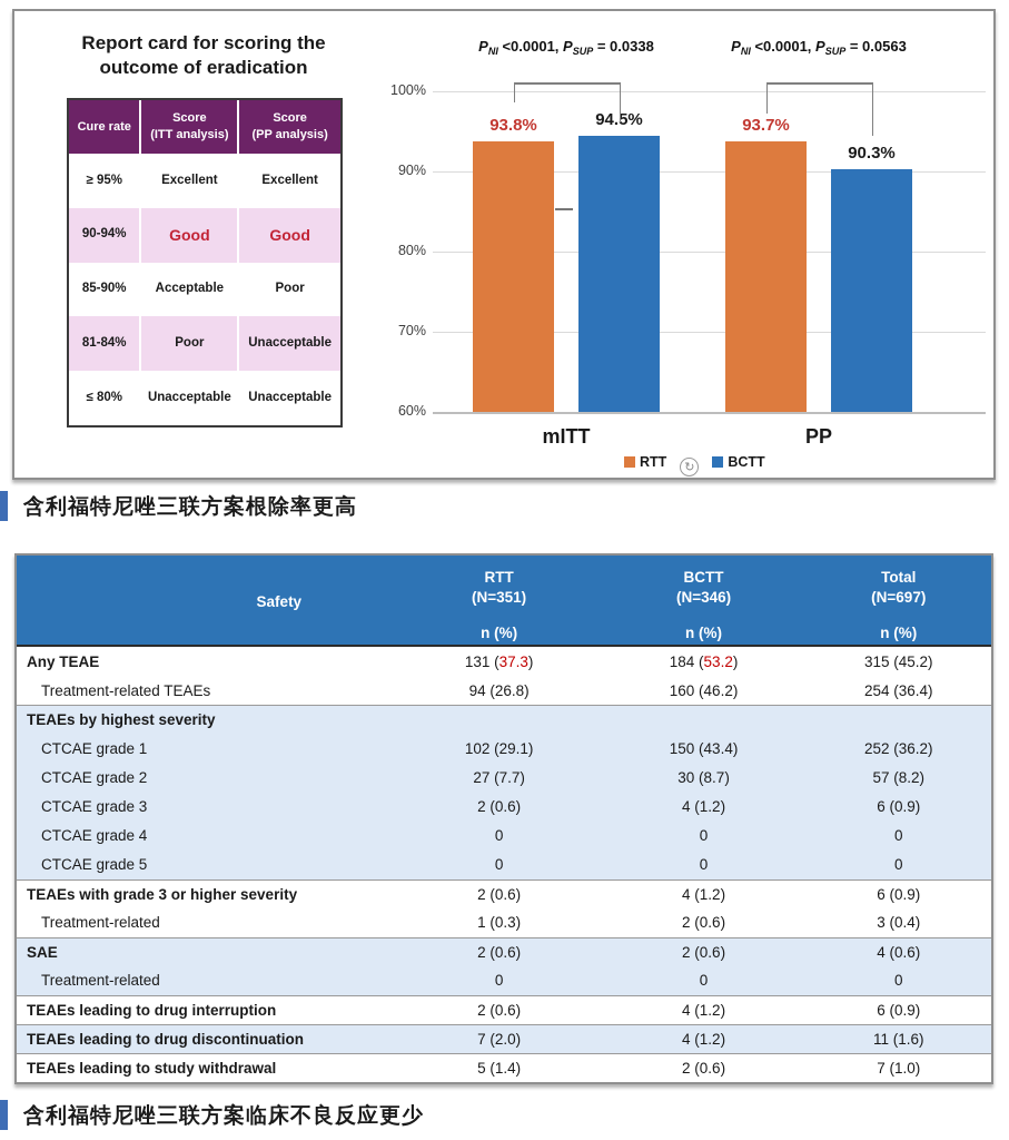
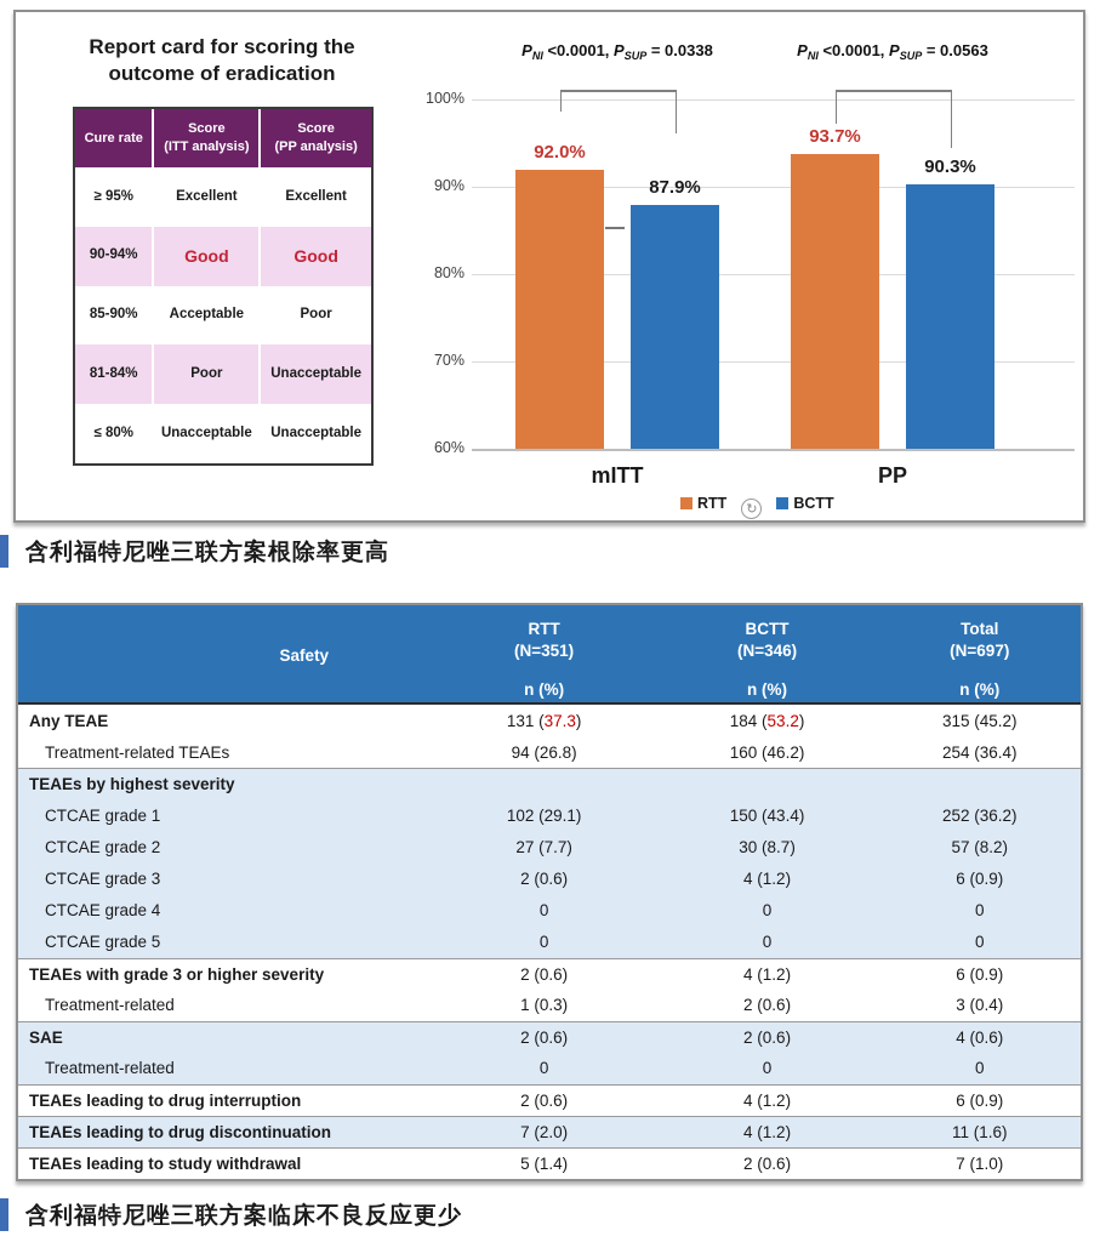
RTT/mITT: 93.8% -> 92.0%
BCTT/mITT: 94.5% -> 87.9%
